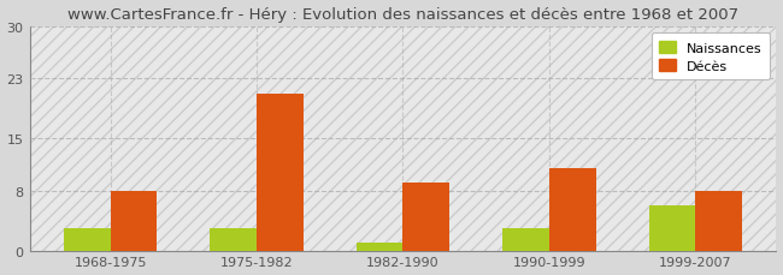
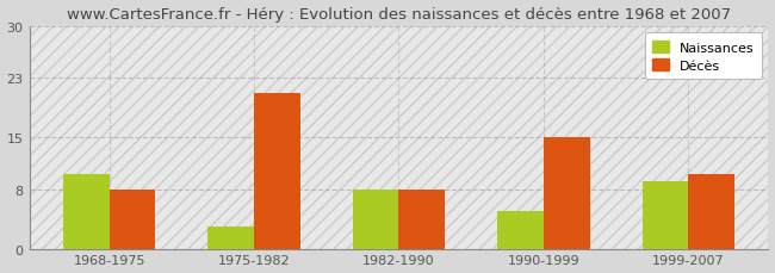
Naissances/1968-1975: 3 -> 10
Naissances/1982-1990: 1 -> 8
Décès/1982-1990: 9 -> 8
Naissances/1990-1999: 3 -> 5
Décès/1990-1999: 11 -> 15
Naissances/1999-2007: 6 -> 9
Décès/1999-2007: 8 -> 10
